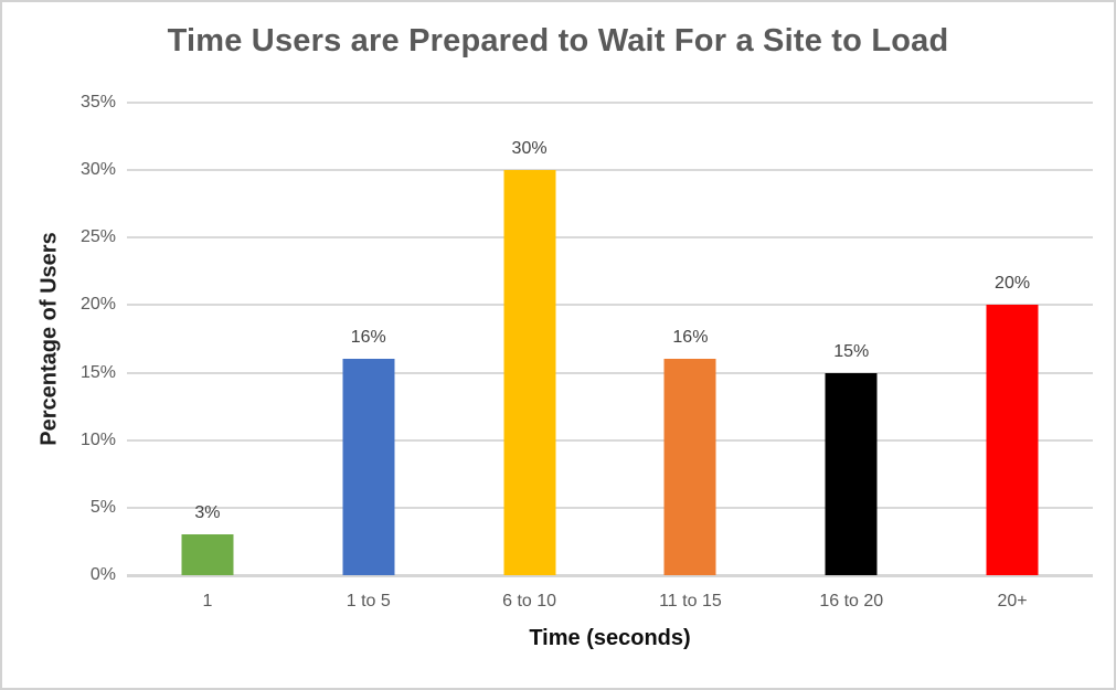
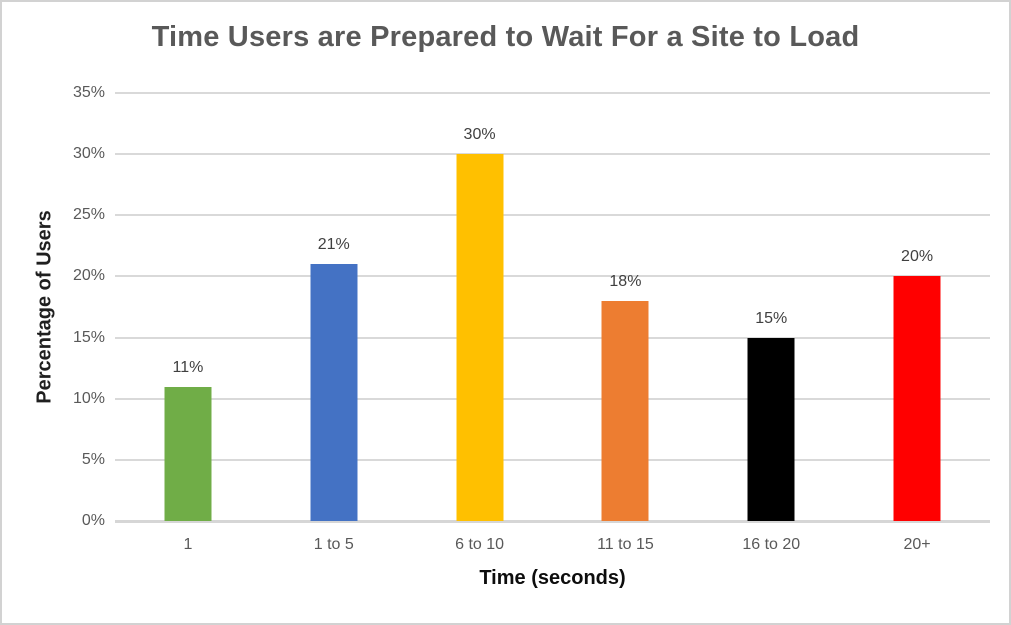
1: 3% -> 11%
1 to 5: 16% -> 21%
11 to 15: 16% -> 18%
